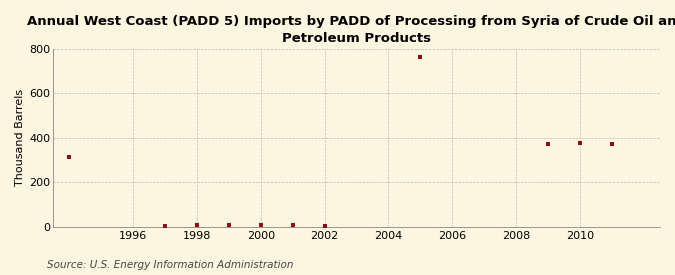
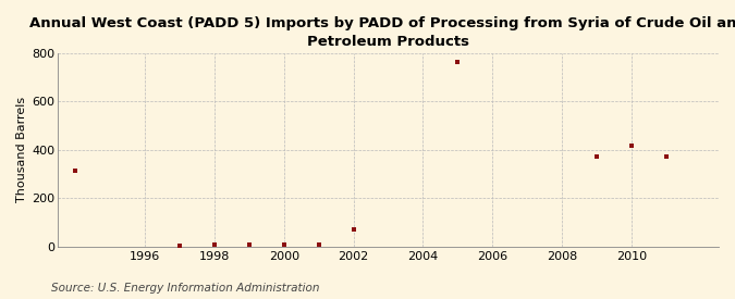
2002: 3 -> 70
2010: 376 -> 415
